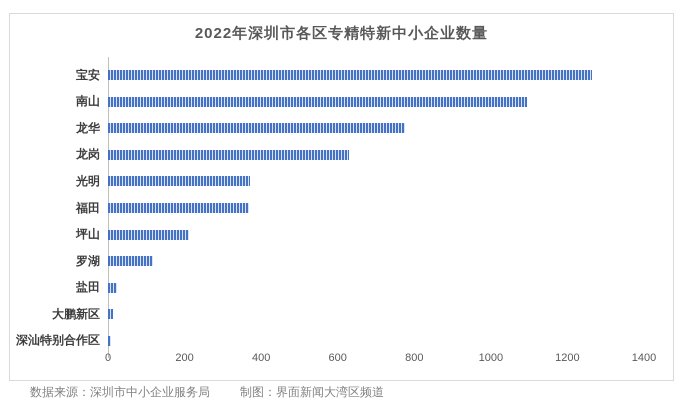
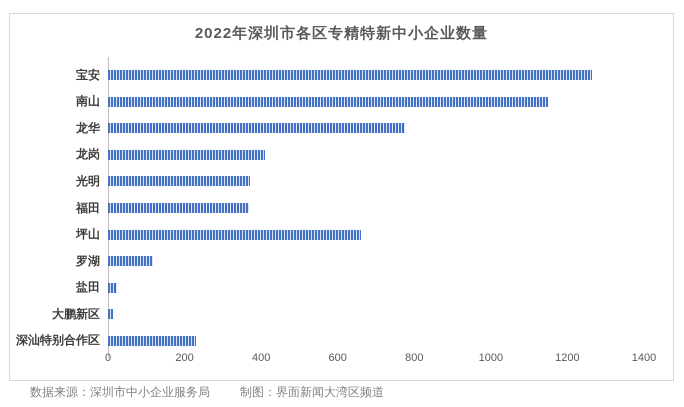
南山: 1100 -> 1150
龙岗: 630 -> 410
坪山: 210 -> 660
深汕特别合作区: 10 -> 230
